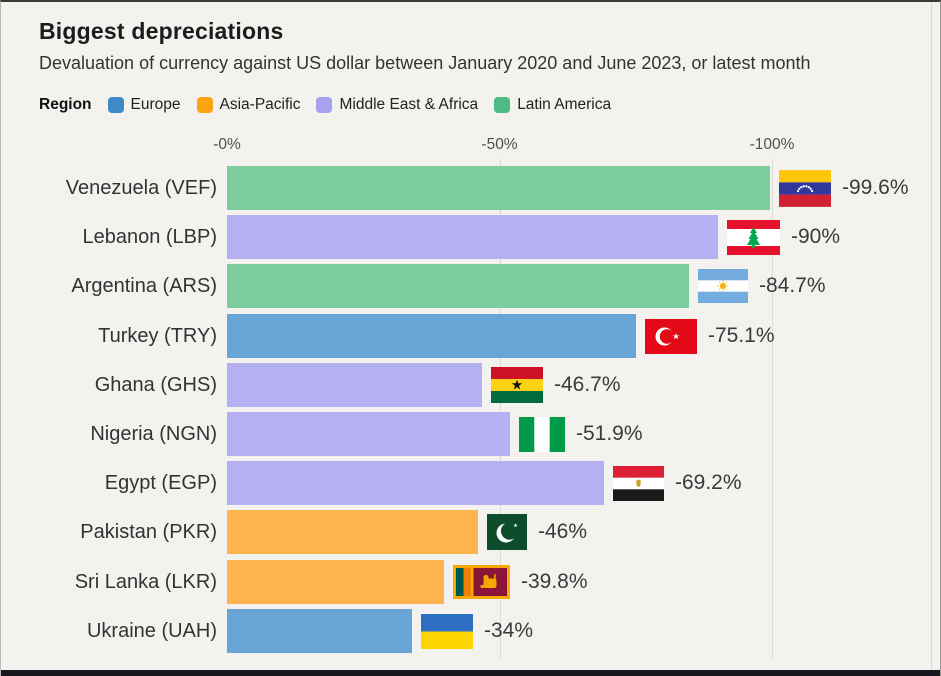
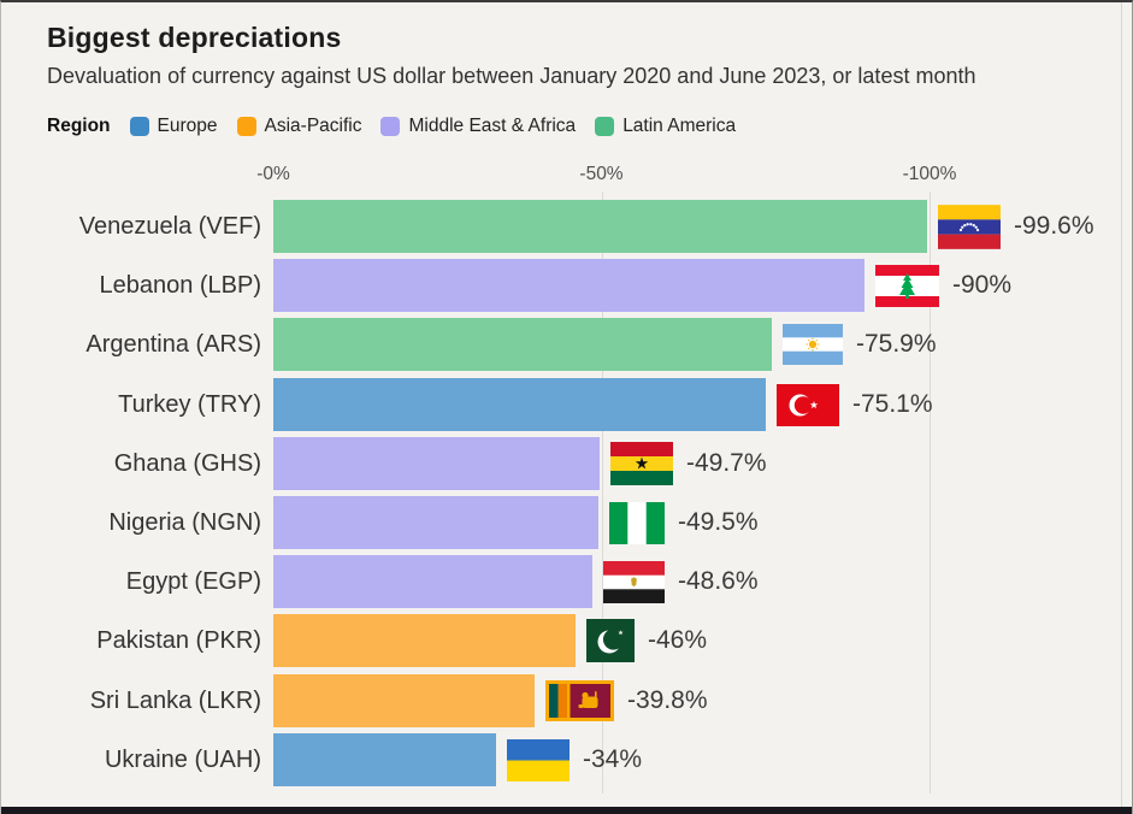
Argentina (ARS): -84.7% -> -75.9%
Ghana (GHS): -46.7% -> -49.7%
Nigeria (NGN): -51.9% -> -49.5%
Egypt (EGP): -69.2% -> -48.6%
